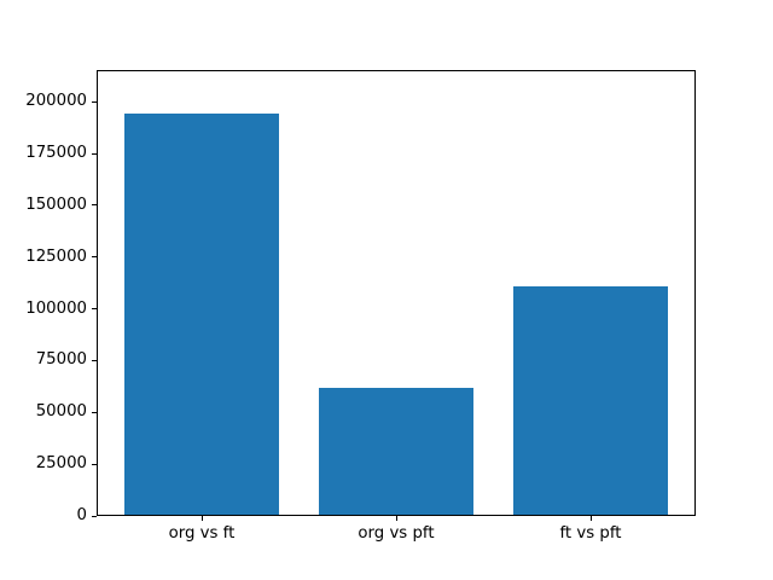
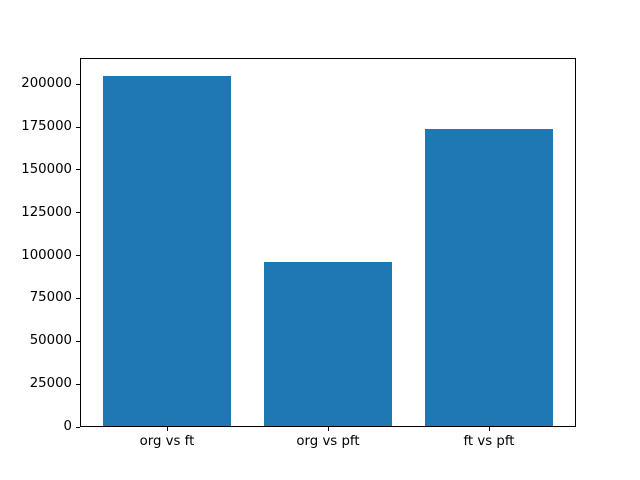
org vs ft: 194000 -> 205000
org vs pft: 62000 -> 96000
ft vs pft: 111000 -> 174000
